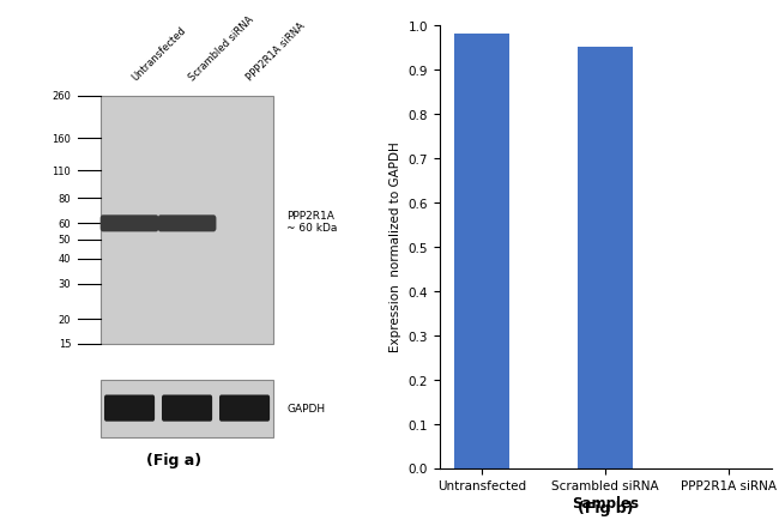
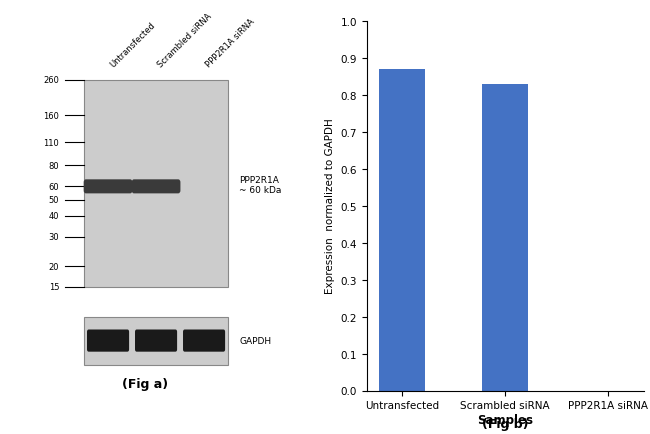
Untransfected: 0.98 -> 0.87
Scrambled siRNA: 0.95 -> 0.83
